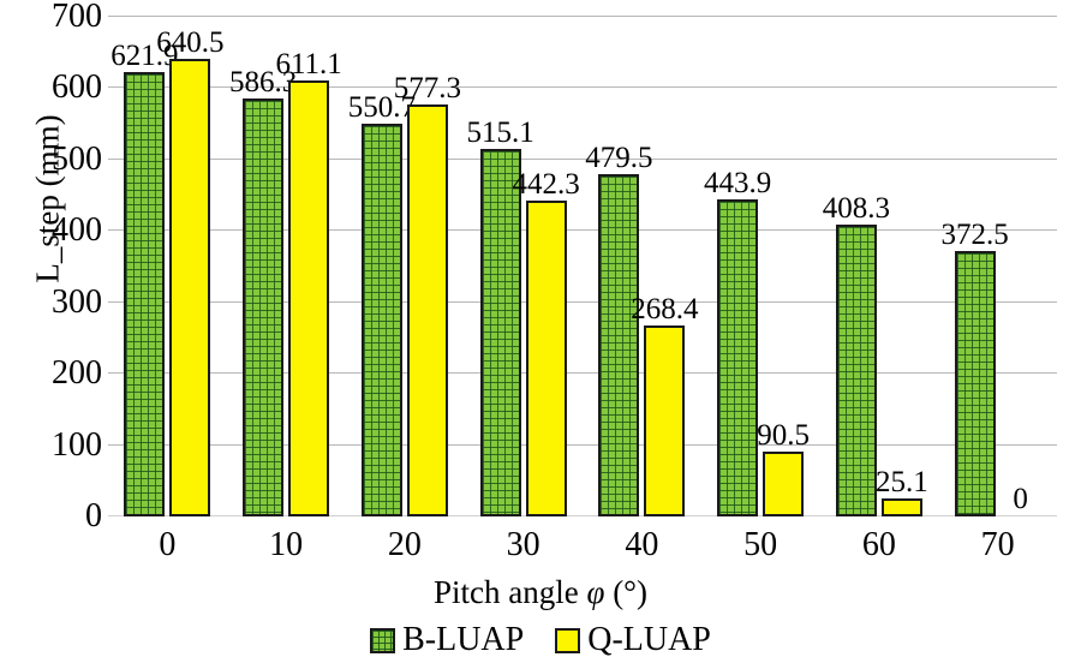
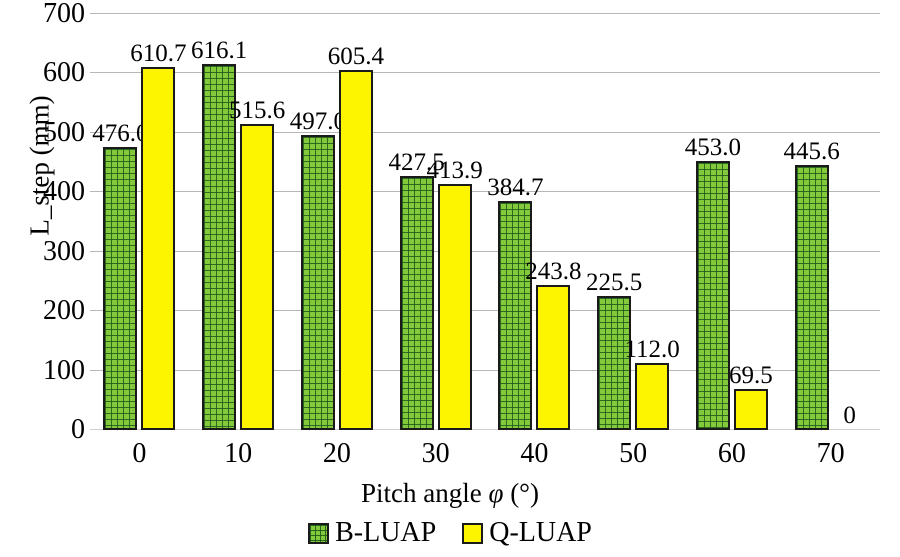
B-LUAP/0: 621.9 -> 476.0
Q-LUAP/0: 640.5 -> 610.7
B-LUAP/10: 586.3 -> 616.1
Q-LUAP/10: 611.1 -> 515.6
B-LUAP/20: 550.7 -> 497.0
Q-LUAP/20: 577.3 -> 605.4
B-LUAP/30: 515.1 -> 427.5
Q-LUAP/30: 442.3 -> 413.9
B-LUAP/40: 479.5 -> 384.7
Q-LUAP/40: 268.4 -> 243.8
B-LUAP/50: 443.9 -> 225.5
Q-LUAP/50: 90.5 -> 112.0
B-LUAP/60: 408.3 -> 453.0
Q-LUAP/60: 25.1 -> 69.5
B-LUAP/70: 372.5 -> 445.6
